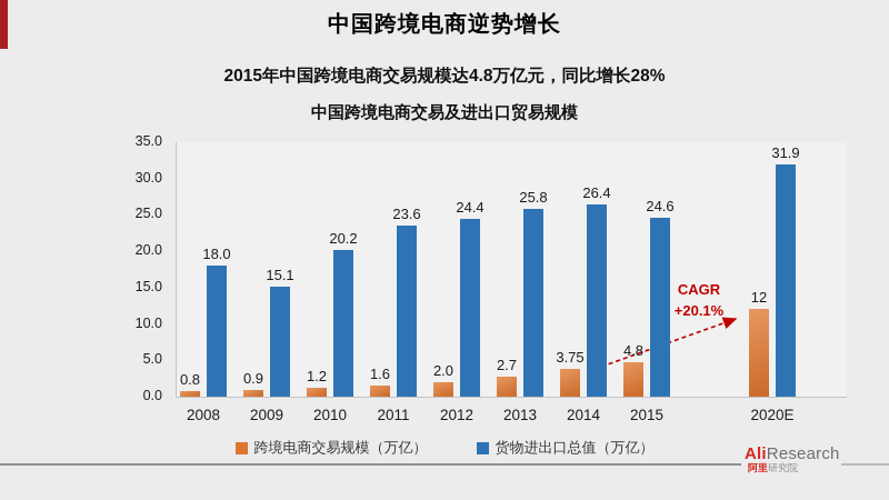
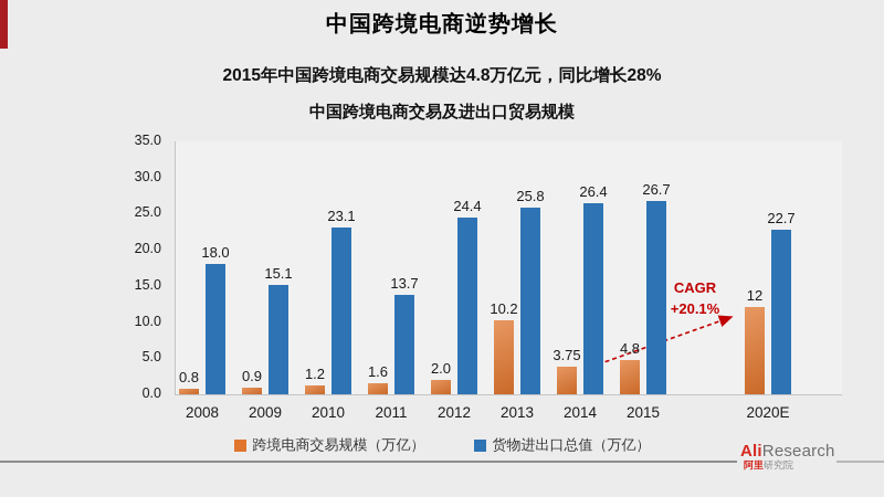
货物进出口总值（万亿）/2010: 20.2 -> 23.1
货物进出口总值（万亿）/2011: 23.6 -> 13.7
跨境电商交易规模（万亿）/2013: 2.7 -> 10.2
货物进出口总值（万亿）/2015: 24.6 -> 26.7
货物进出口总值（万亿）/2020E: 31.9 -> 22.7
